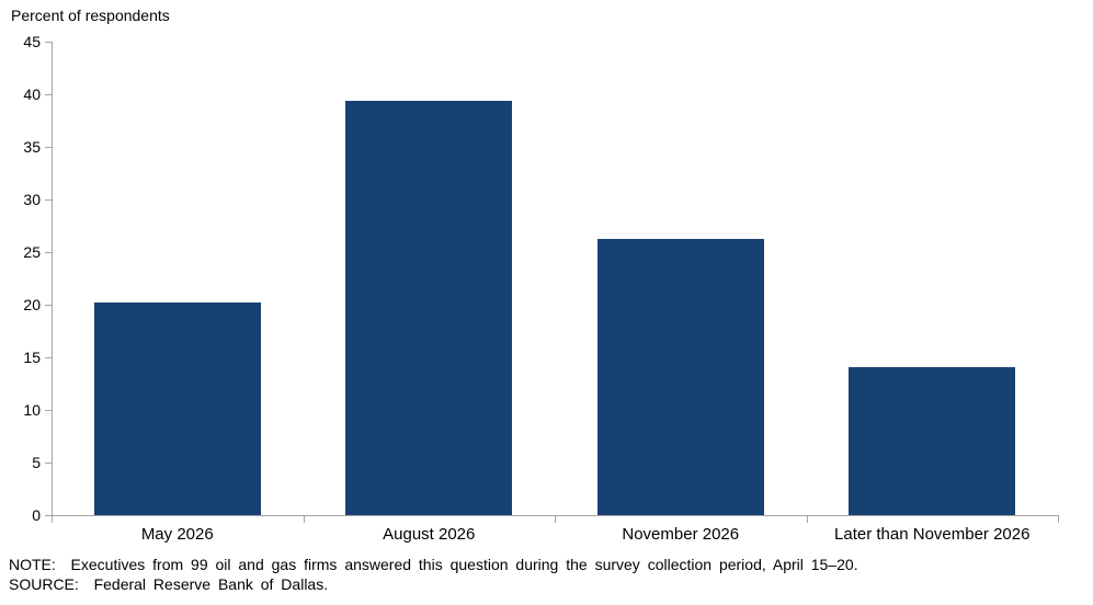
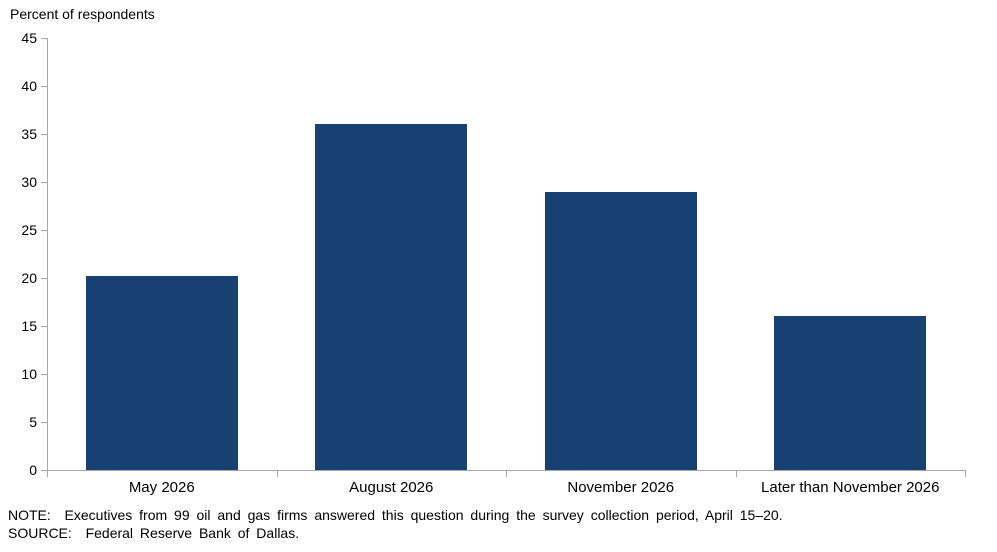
August 2026: 39 -> 36
November 2026: 26 -> 29
Later than November 2026: 14 -> 16
